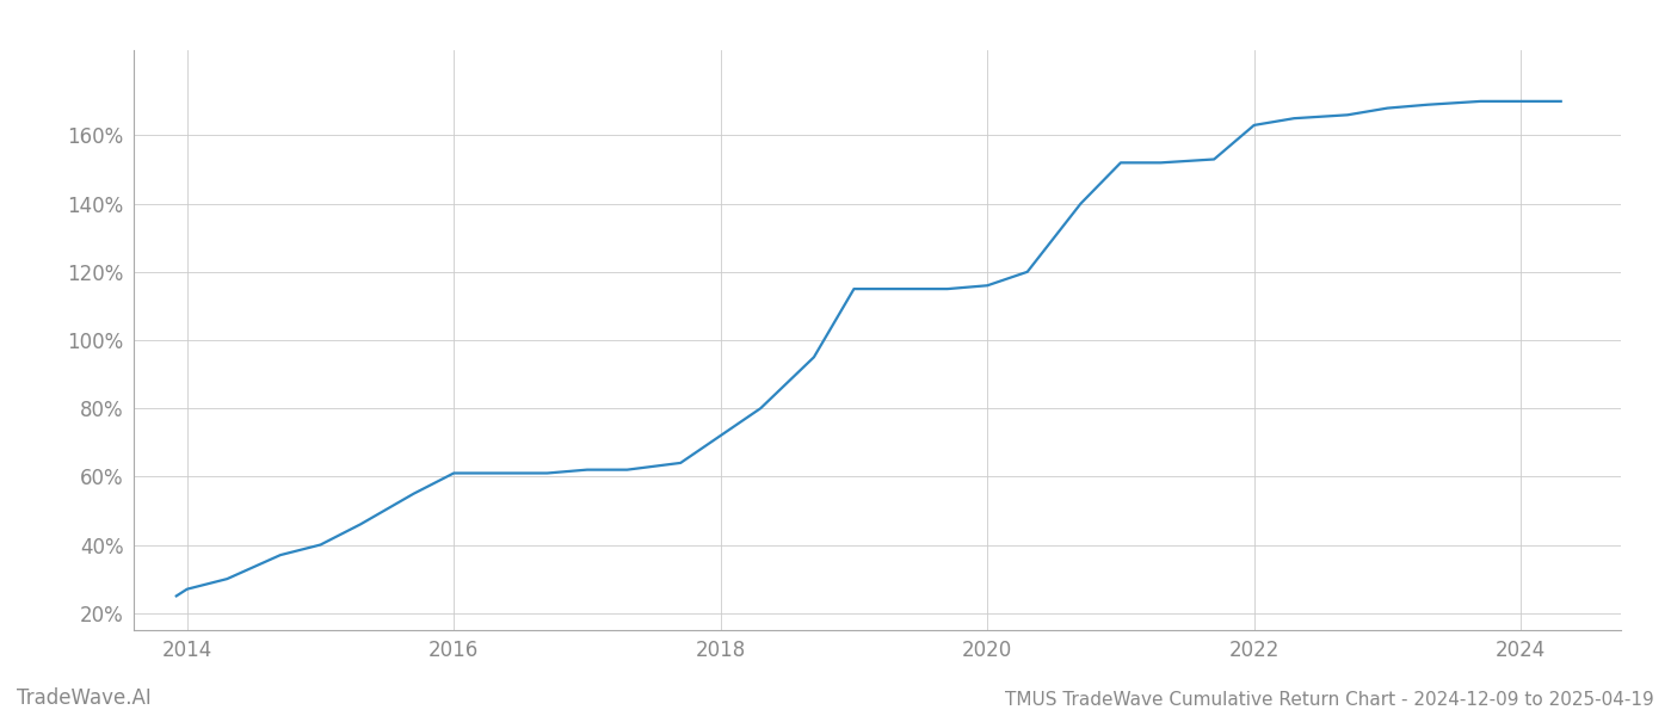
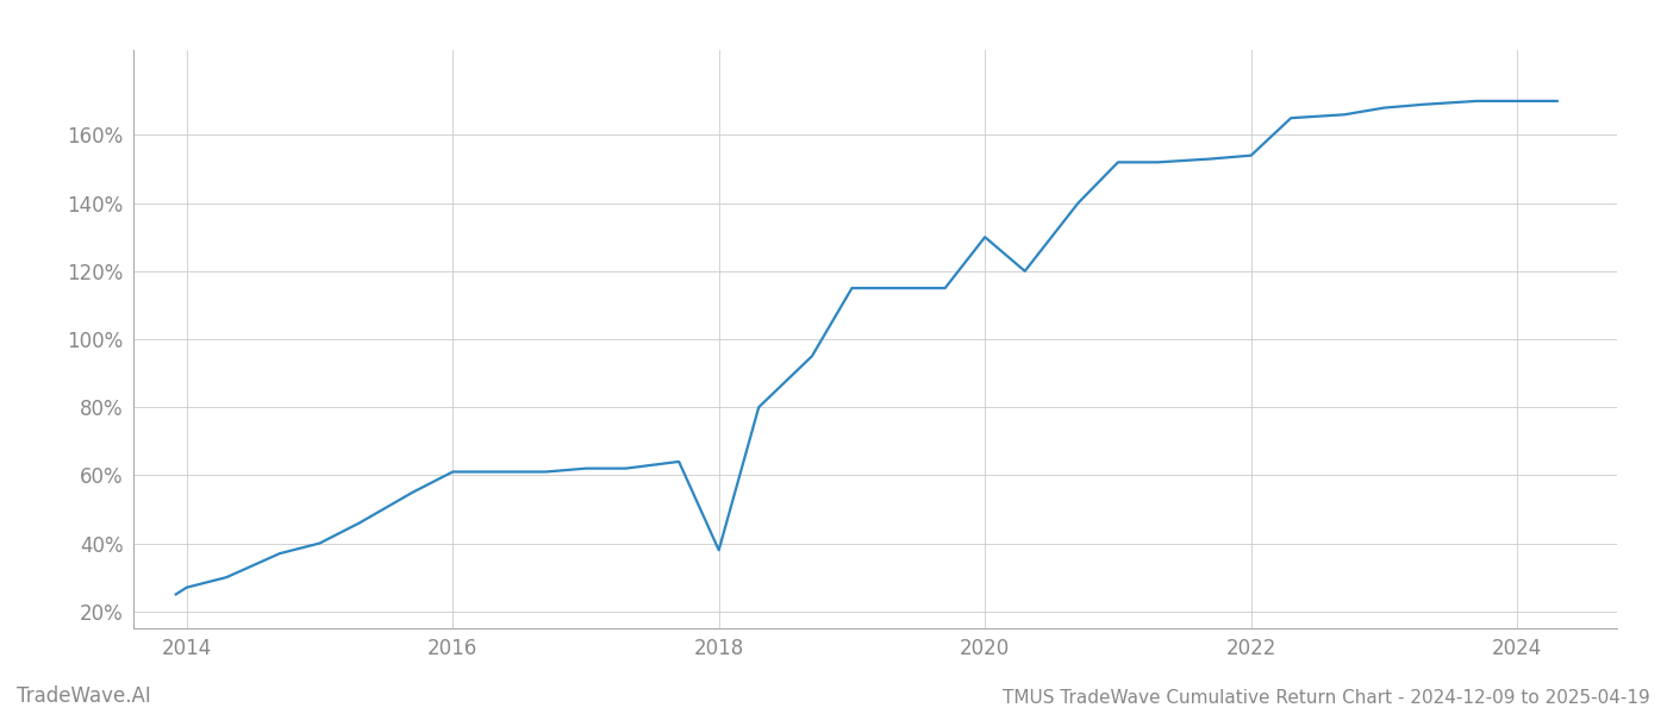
2018: 72% -> 38%
2020: 116% -> 130%
2022: 163% -> 154%
